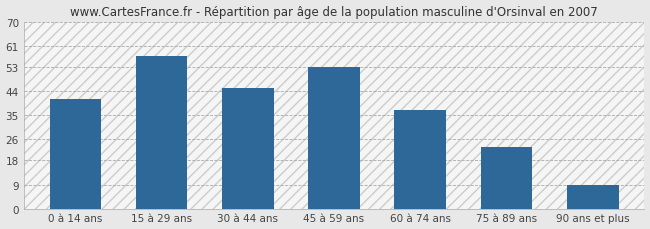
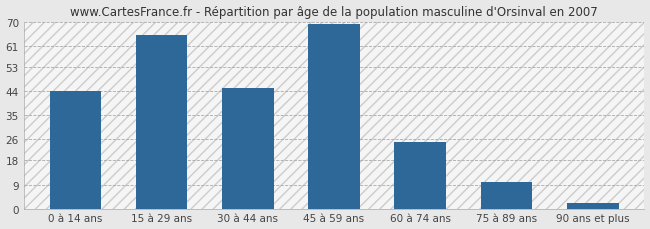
0 à 14 ans: 41 -> 44
15 à 29 ans: 57 -> 65
45 à 59 ans: 53 -> 69
60 à 74 ans: 37 -> 25
75 à 89 ans: 23 -> 10
90 ans et plus: 9 -> 2
